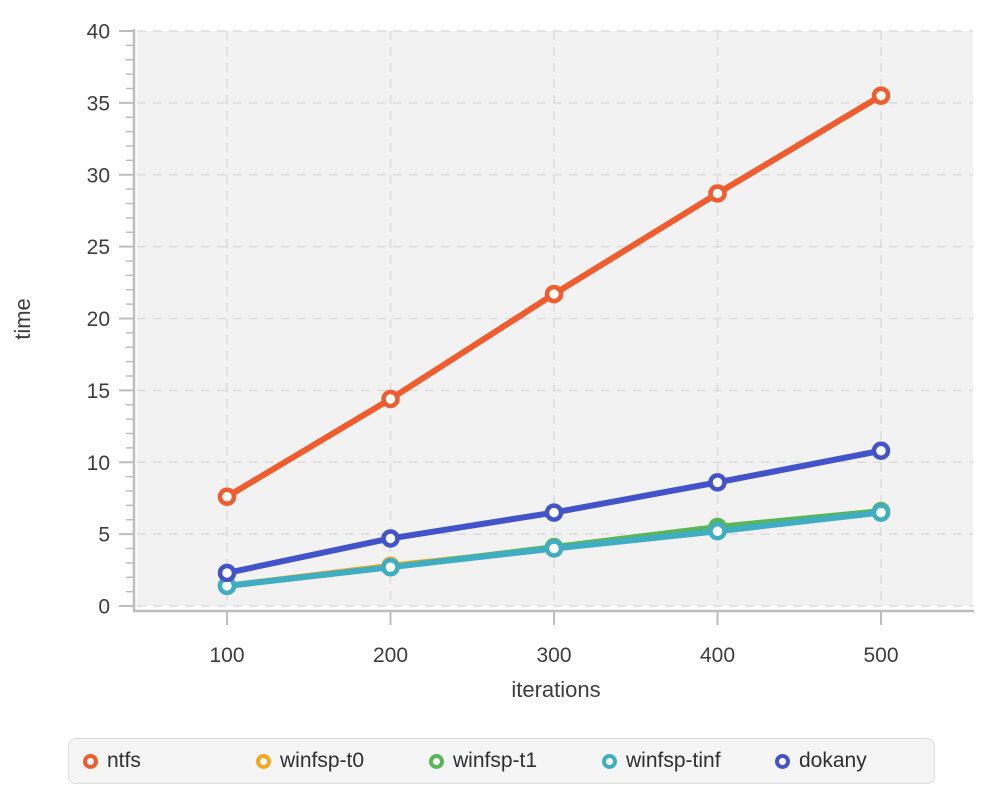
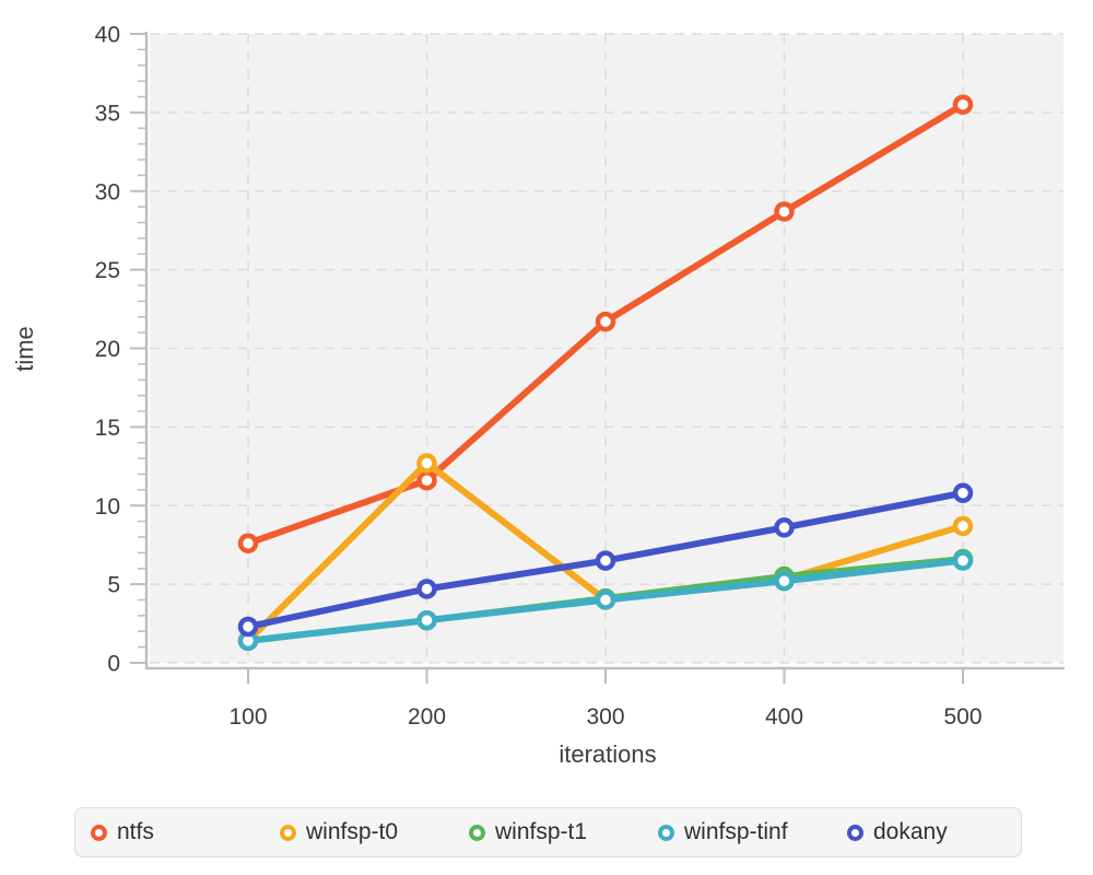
ntfs/200: 14.4 -> 11.6
winfsp-t0/200: 2.8 -> 12.7
winfsp-t0/500: 6.5 -> 8.7
